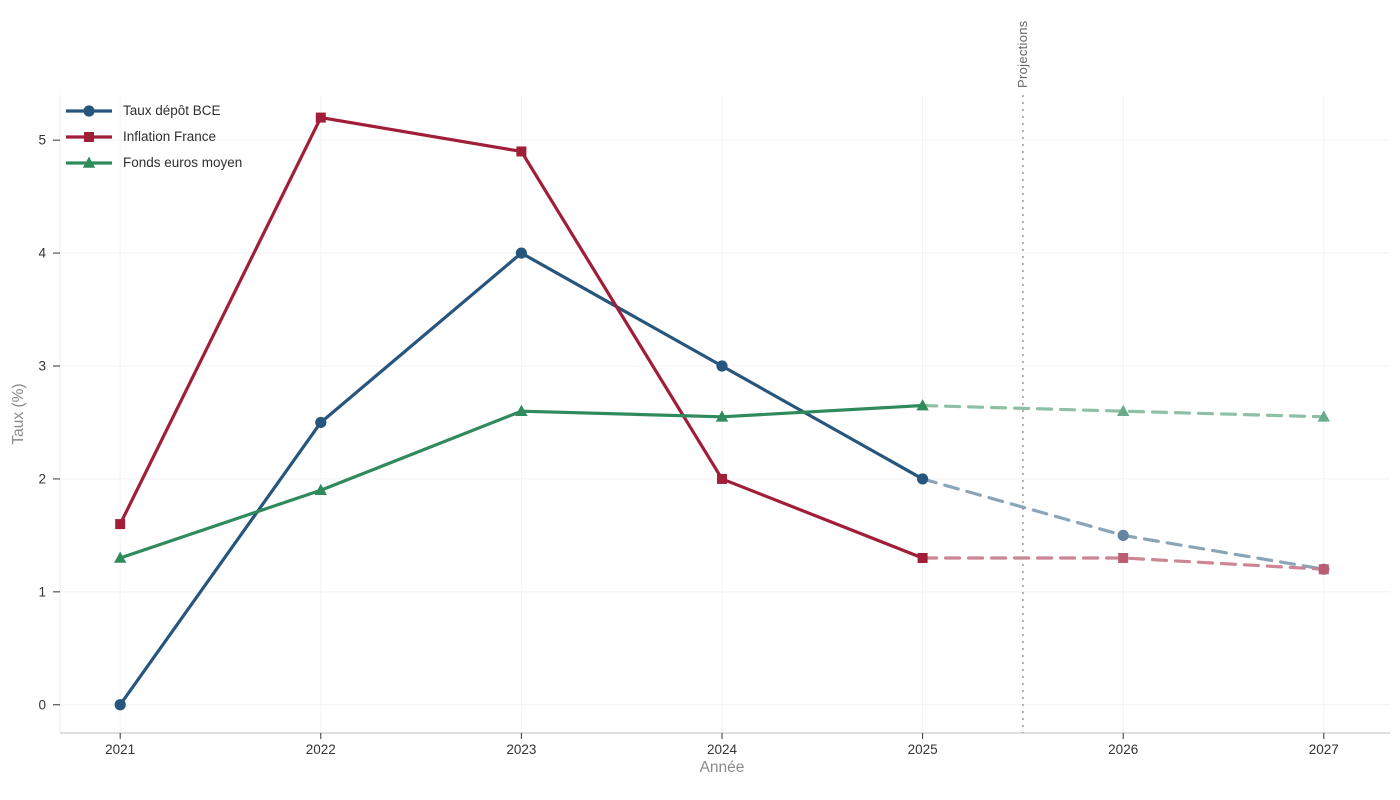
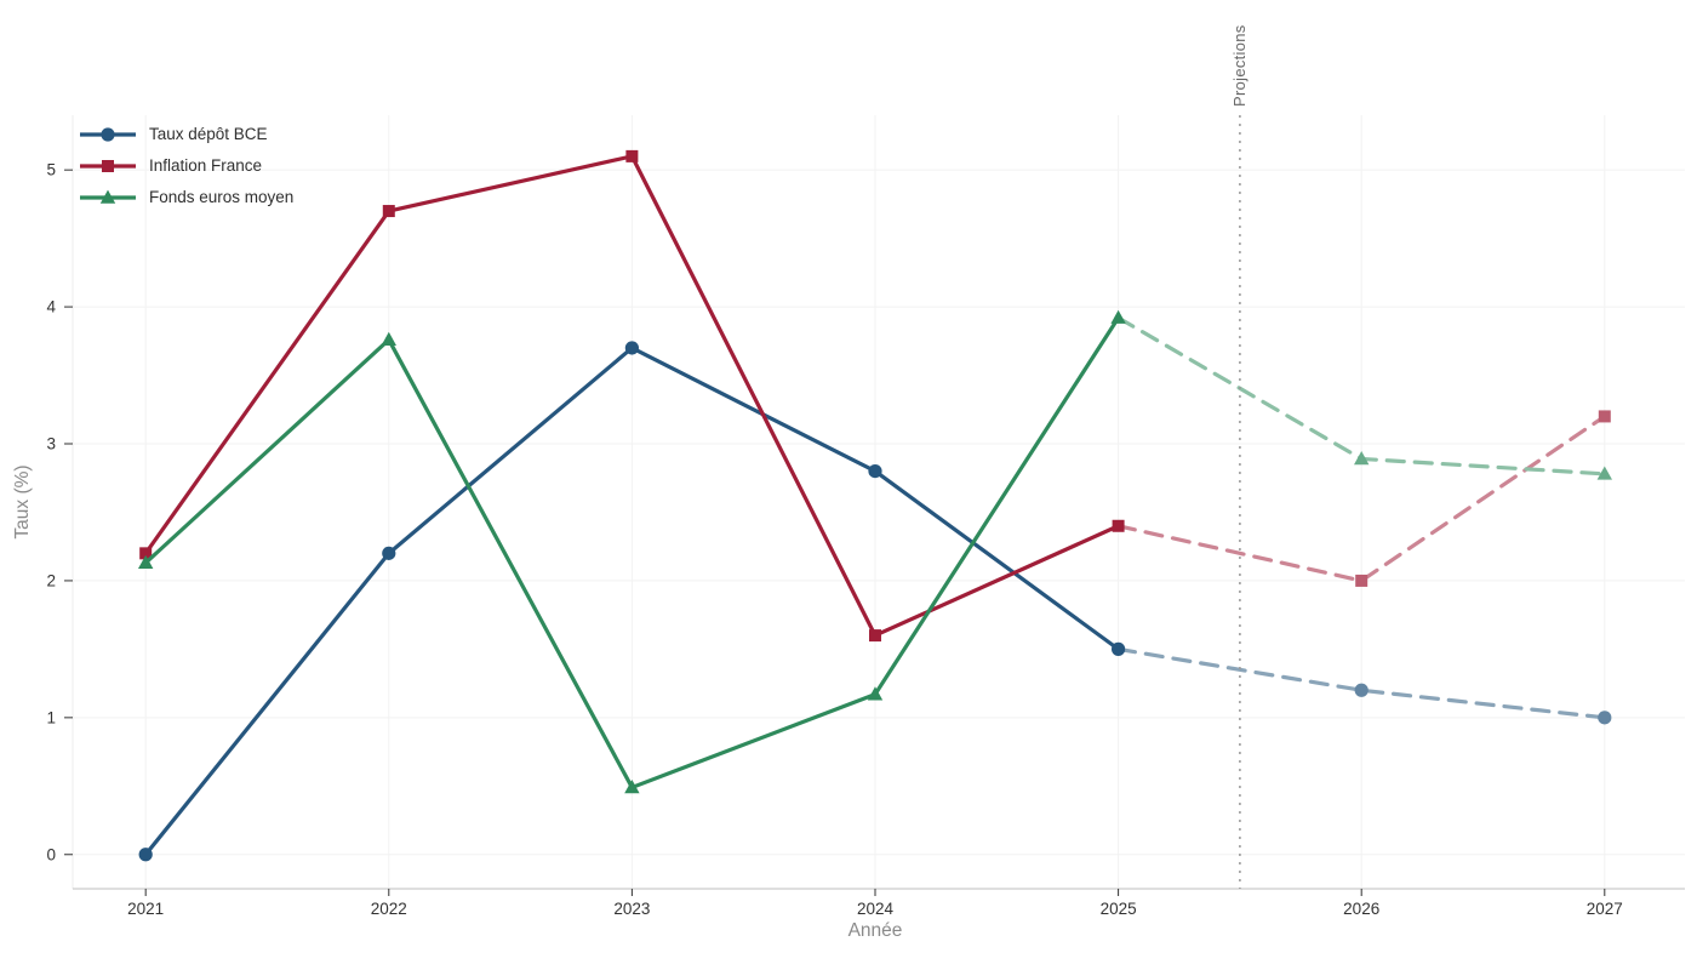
Inflation France/2021: 1.6 -> 2.2
Fonds euros moyen/2021: 1.30 -> 2.13
Taux dépôt BCE/2022: 2.5 -> 2.2
Inflation France/2022: 5.2 -> 4.7
Fonds euros moyen/2022: 1.90 -> 3.76
Taux dépôt BCE/2023: 4.0 -> 3.7
Inflation France/2023: 4.9 -> 5.1
Fonds euros moyen/2023: 2.60 -> 0.49
Taux dépôt BCE/2024: 3.0 -> 2.8
Inflation France/2024: 2.0 -> 1.6
Fonds euros moyen/2024: 2.55 -> 1.17
Taux dépôt BCE/2025: 2.0 -> 1.5
Inflation France/2025: 1.3 -> 2.4
Fonds euros moyen/2025: 2.65 -> 3.92
Taux dépôt BCE/2026: 1.5 -> 1.2
Inflation France/2026: 1.3 -> 2.0
Fonds euros moyen/2026: 2.60 -> 2.89
Taux dépôt BCE/2027: 1.2 -> 1.0
Inflation France/2027: 1.2 -> 3.2
Fonds euros moyen/2027: 2.55 -> 2.78
